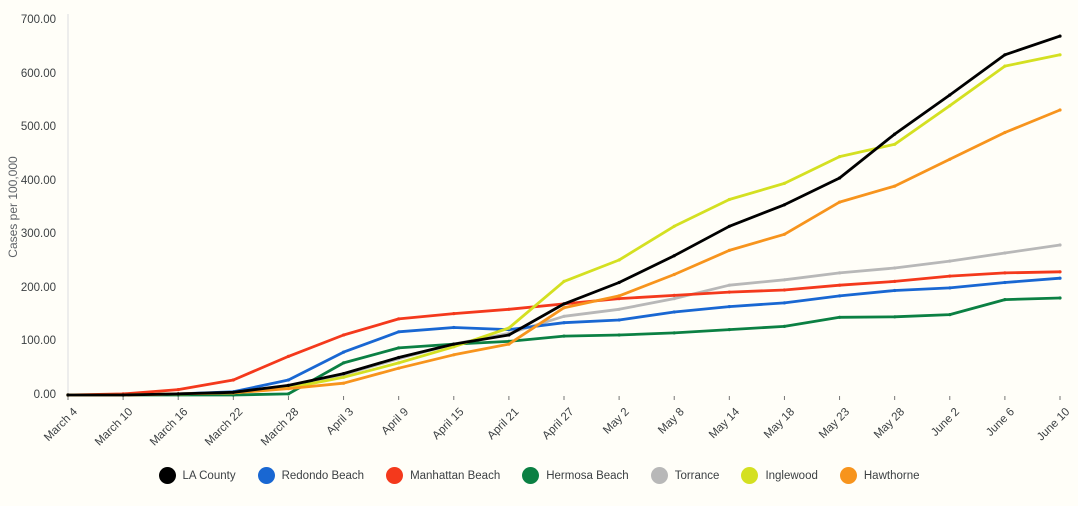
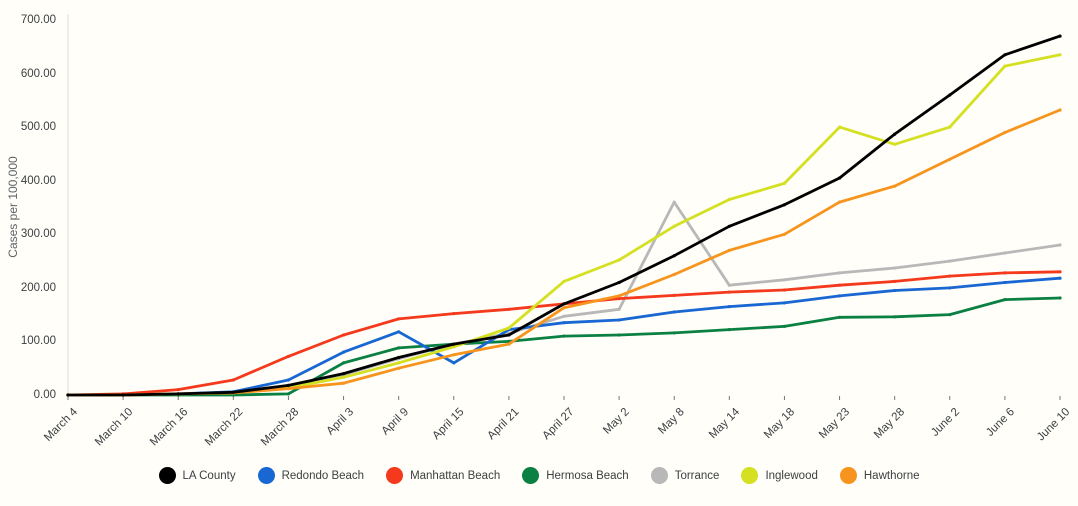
Redondo Beach/April 15: 130 -> 60
Torrance/May 8: 180 -> 360
Inglewood/May 23: 440 -> 500
Inglewood/June 2: 540 -> 500
